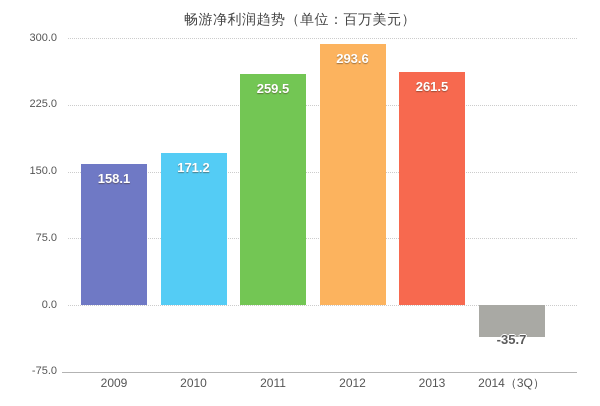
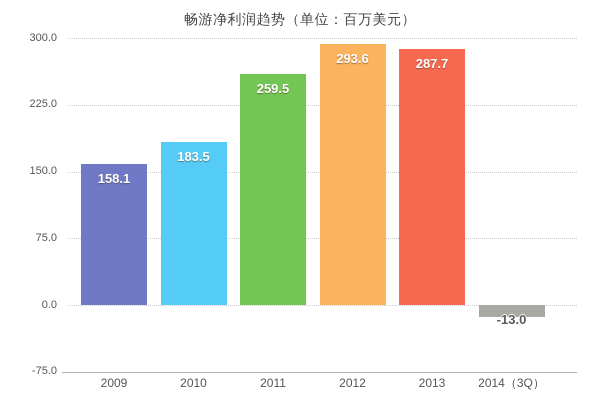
2010: 171.2 -> 183.5
2013: 261.5 -> 287.7
2014（3Q）: -35.7 -> -13.0
